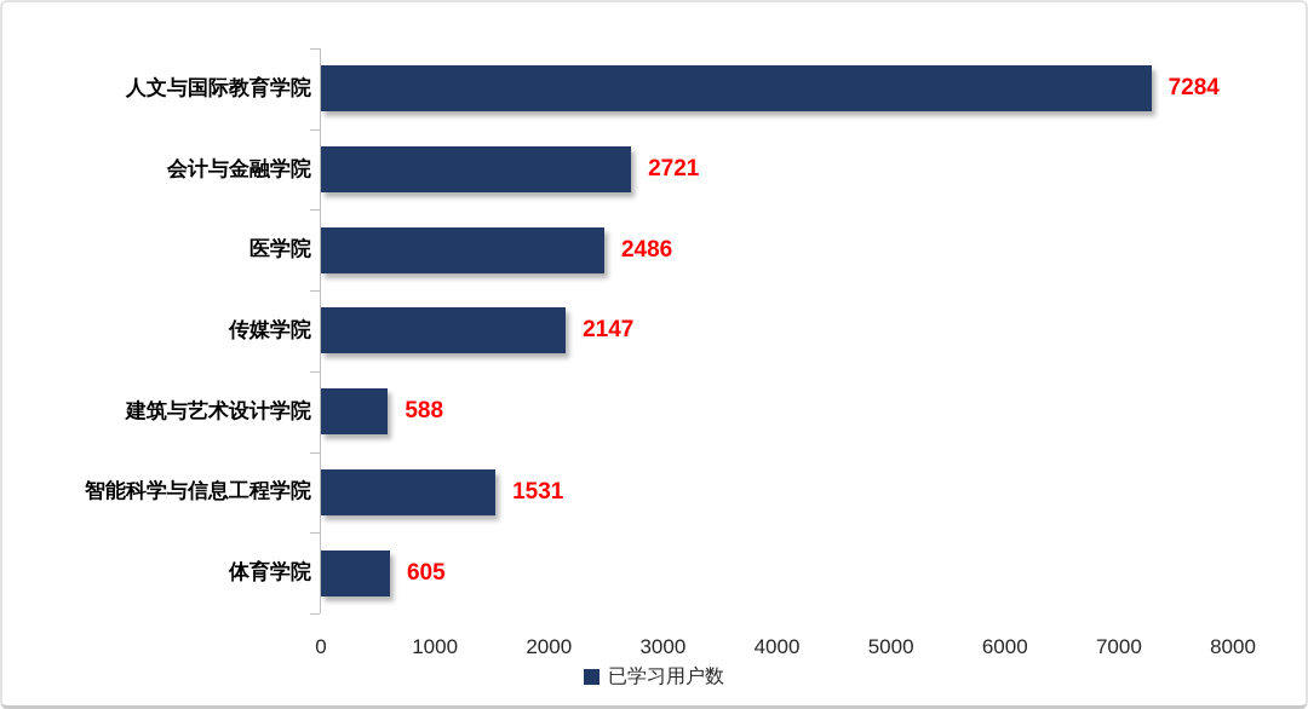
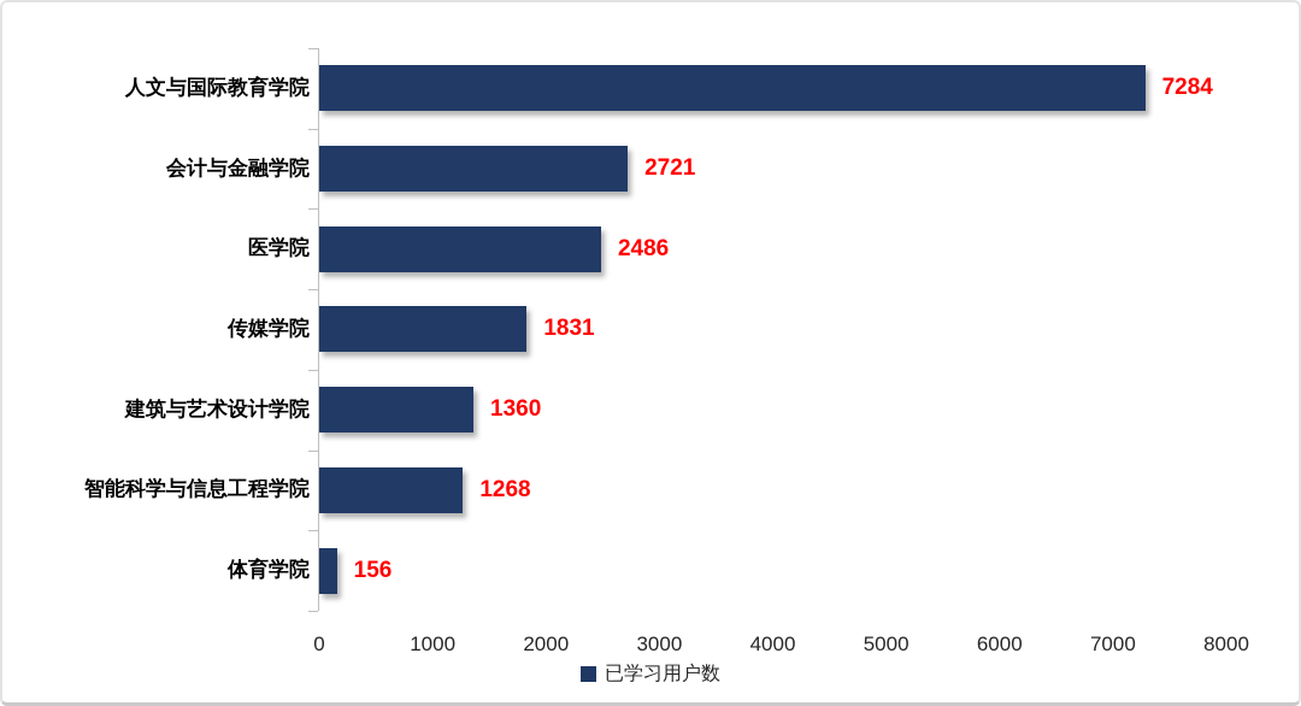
传媒学院: 2147 -> 1831
建筑与艺术设计学院: 588 -> 1360
智能科学与信息工程学院: 1531 -> 1268
体育学院: 605 -> 156
